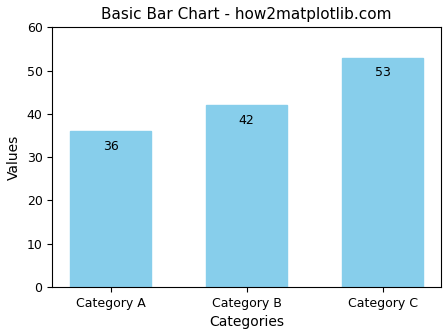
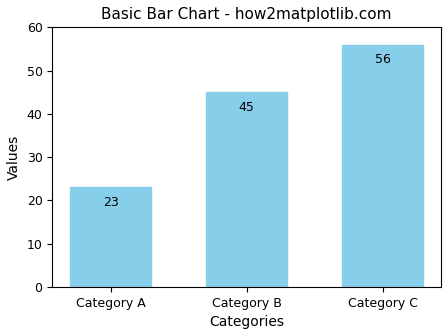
Category A: 36 -> 23
Category B: 42 -> 45
Category C: 53 -> 56
